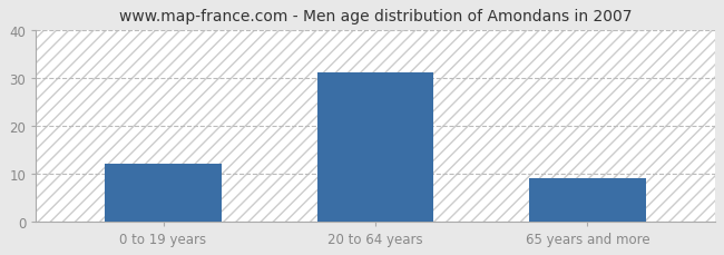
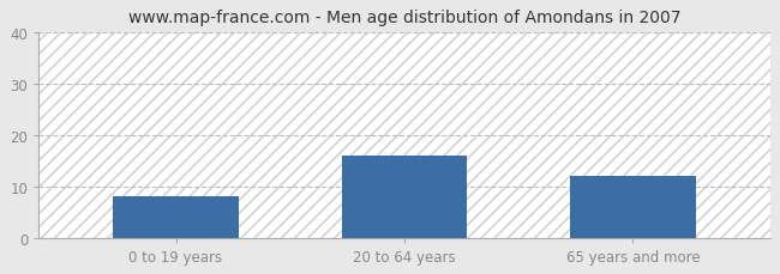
0 to 19 years: 12 -> 8
20 to 64 years: 31 -> 16
65 years and more: 9 -> 12
